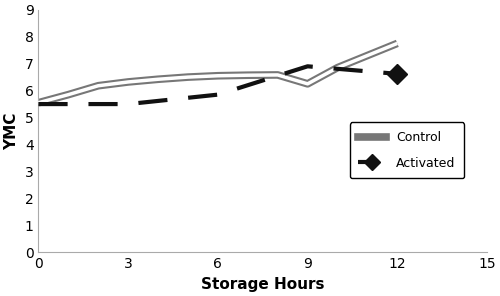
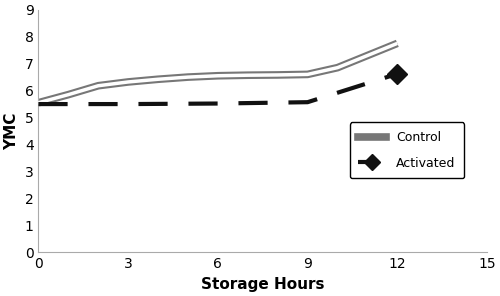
Activated/6: 5.85 -> 5.52
Control/9: 6.25 -> 6.60
Activated/9: 6.90 -> 5.57
